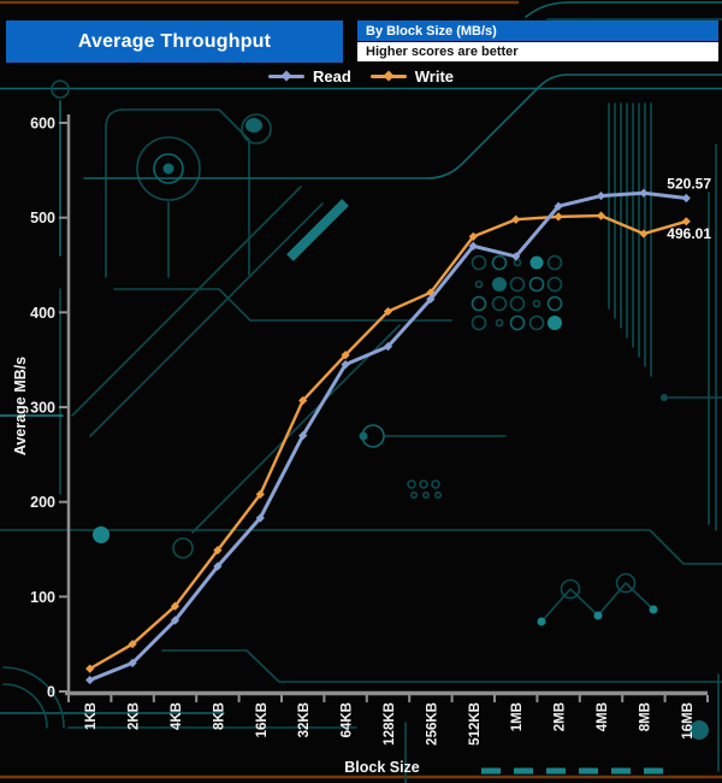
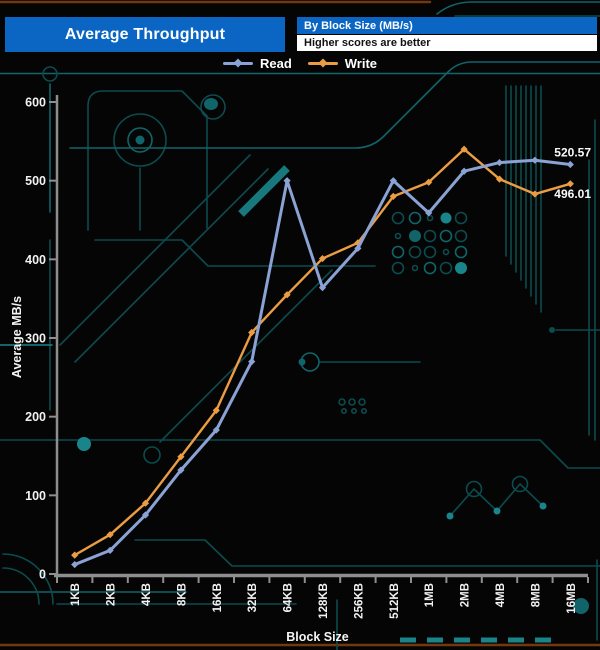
Read/64KB: 340 -> 500
Read/512KB: 470 -> 500
Write/2MB: 500 -> 540
